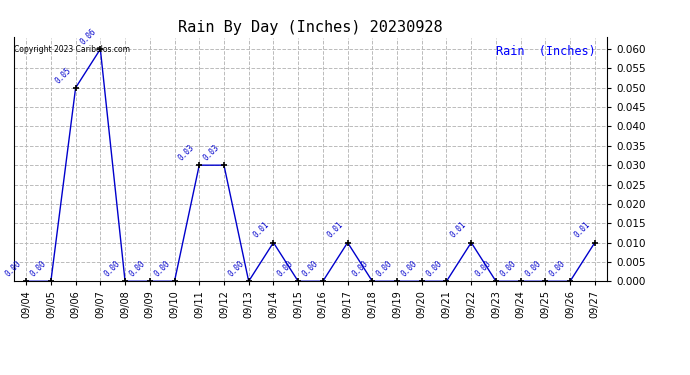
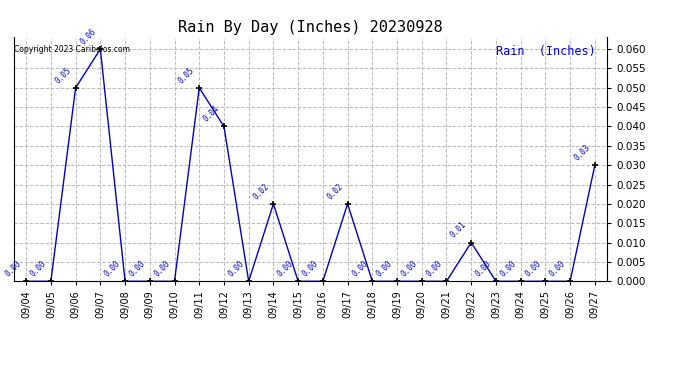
09/11: 0.03 -> 0.05
09/12: 0.03 -> 0.04
09/14: 0.01 -> 0.02
09/17: 0.01 -> 0.02
09/27: 0.01 -> 0.03
